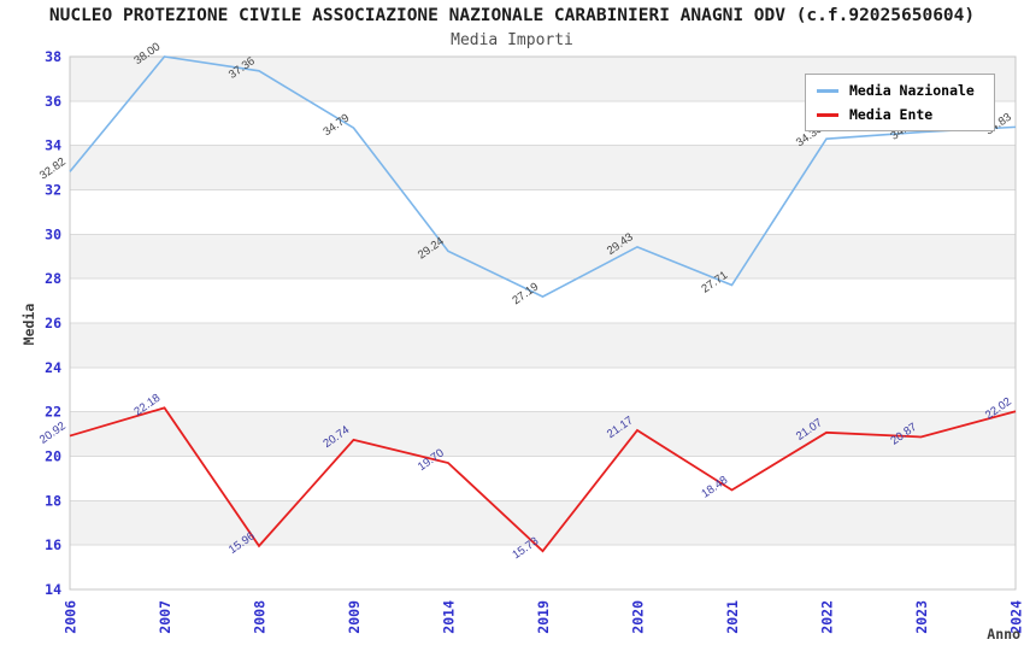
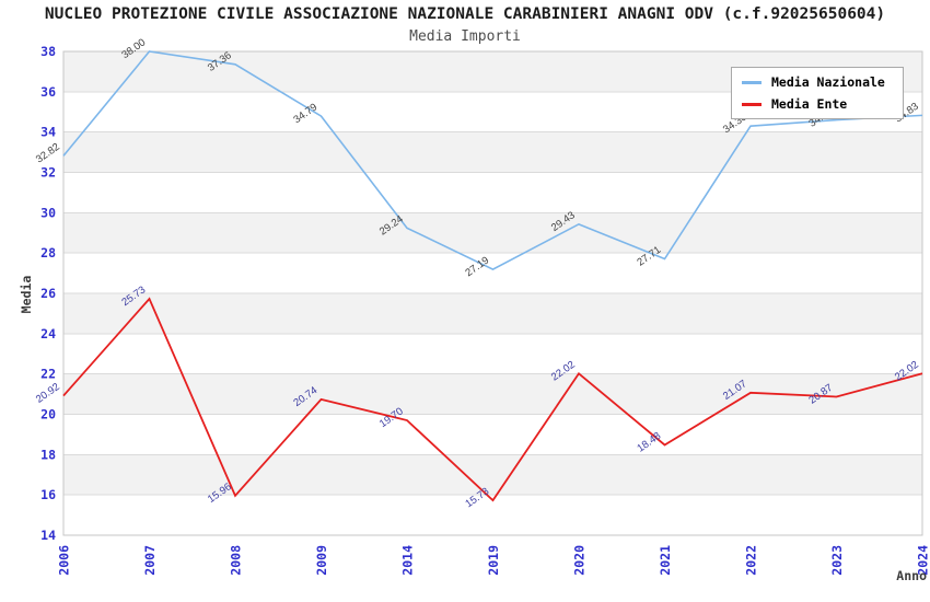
Media Ente/2007: 22.18 -> 25.73
Media Ente/2020: 21.17 -> 22.02
